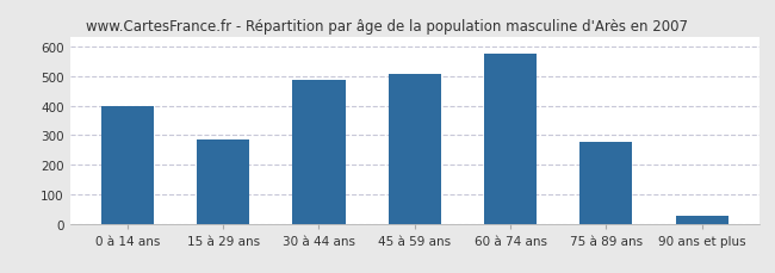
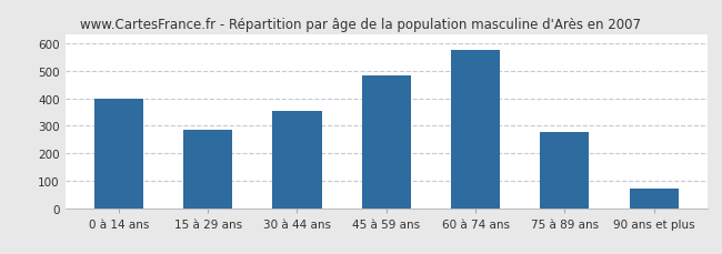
30 à 44 ans: 487 -> 355
45 à 59 ans: 506 -> 485
90 ans et plus: 27 -> 70
